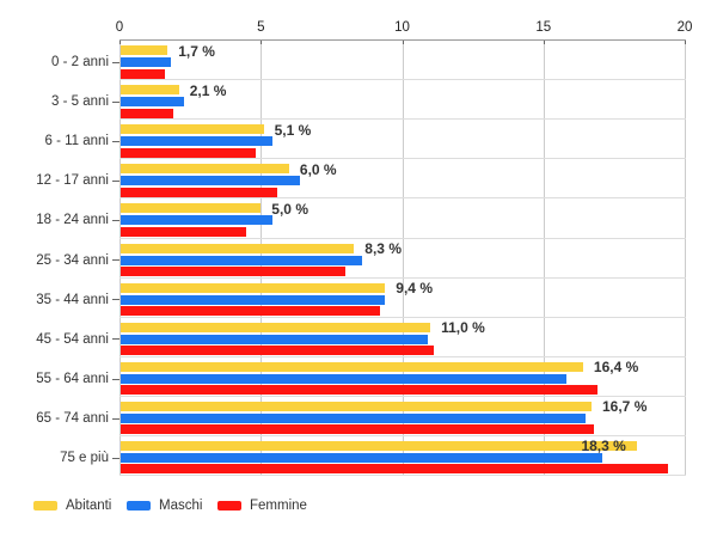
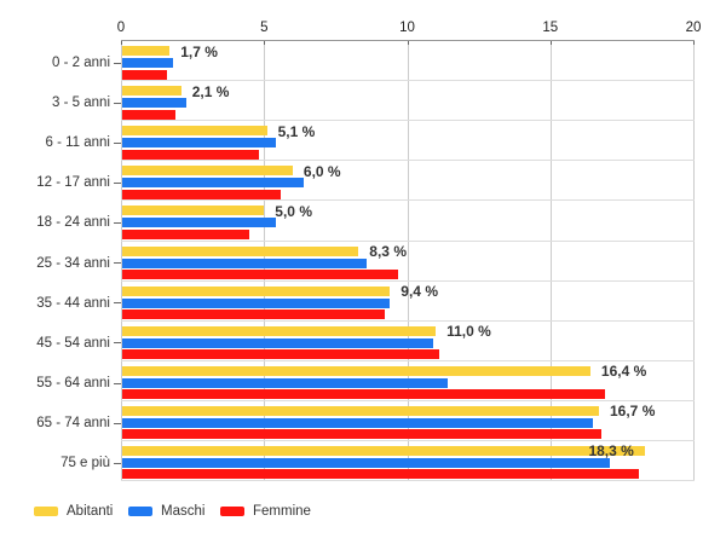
Femmine/25 - 34 anni: 8.0 -> 9.7
Maschi/55 - 64 anni: 15.8 -> 11.4
Femmine/75 e più: 19.4 -> 18.1
